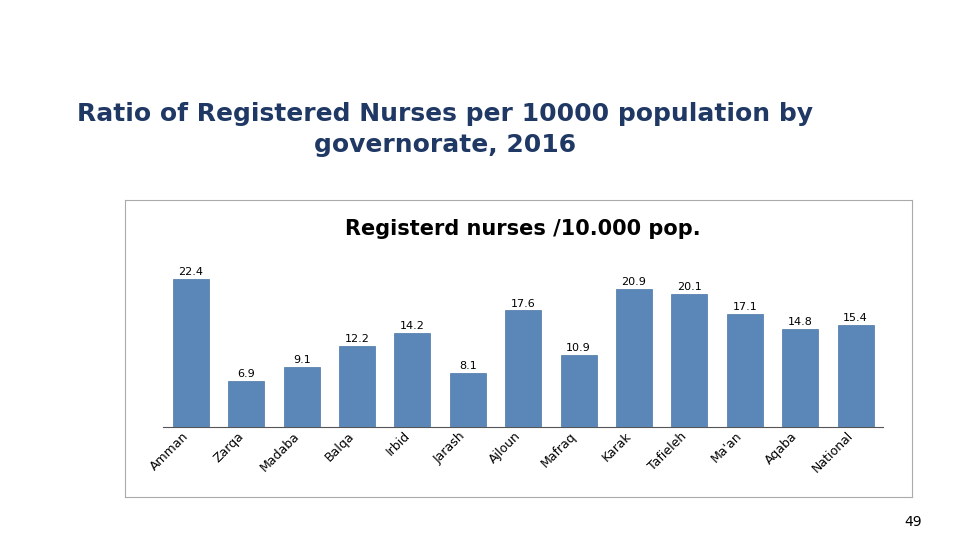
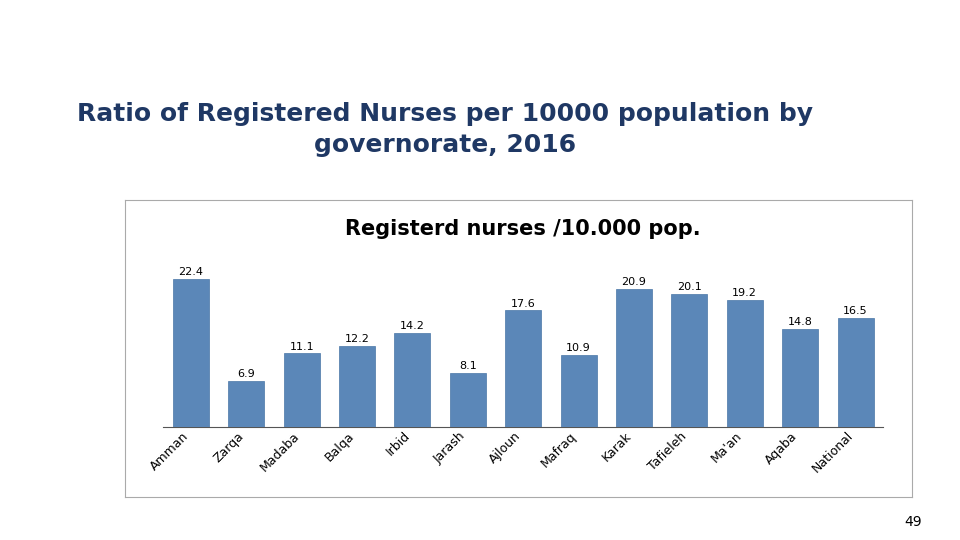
Madaba: 9.1 -> 11.1
Ma'an: 17.1 -> 19.2
National: 15.4 -> 16.5
